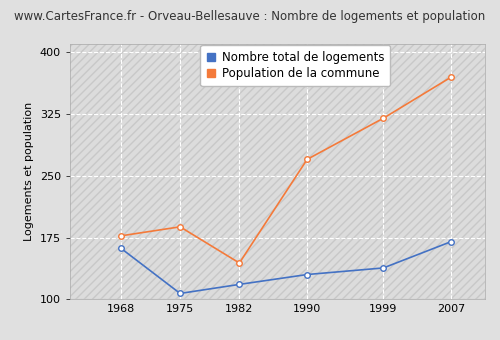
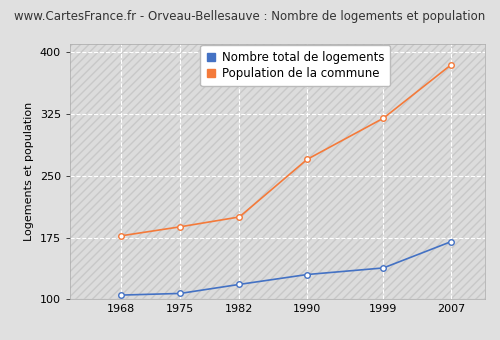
Nombre total de logements/1968: 162 -> 105
Population de la commune/1982: 144 -> 200
Population de la commune/2007: 370 -> 385
